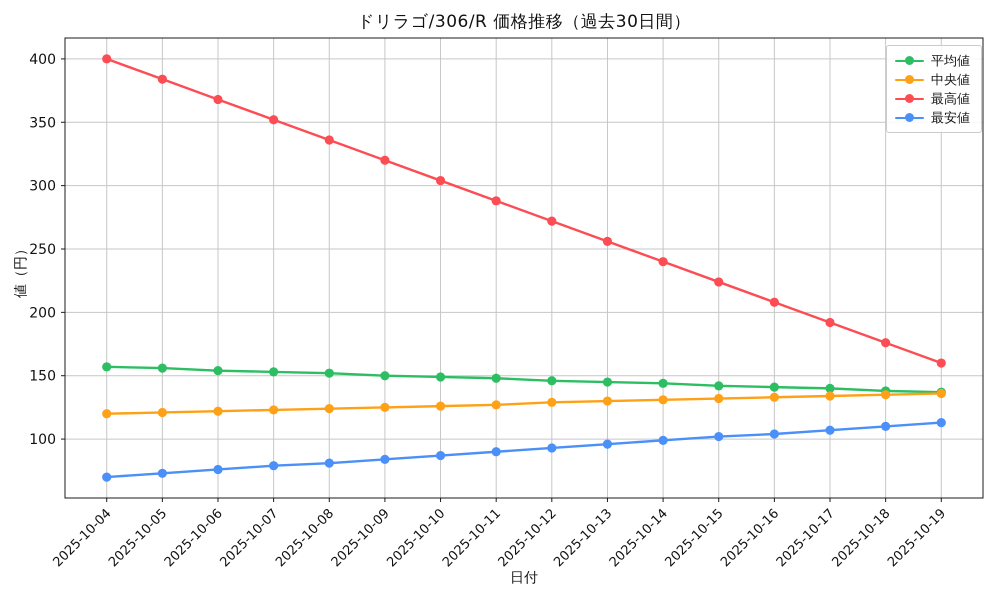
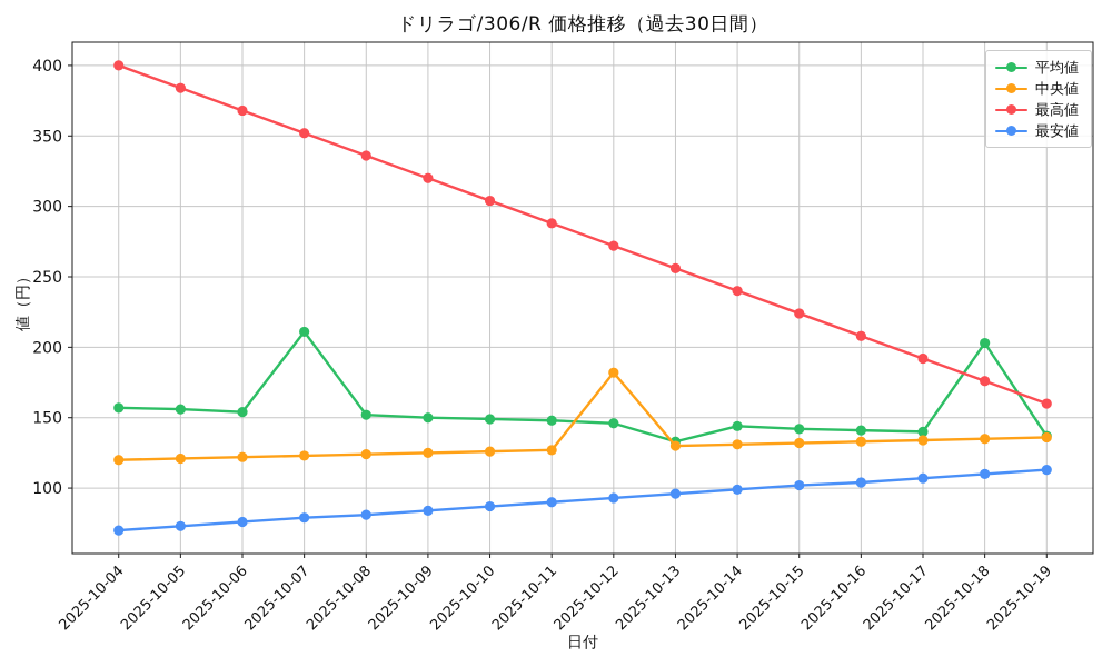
平均値/2025-10-07: 153 -> 211
中央値/2025-10-12: 129 -> 182
平均値/2025-10-13: 145 -> 133
平均値/2025-10-18: 138 -> 203
